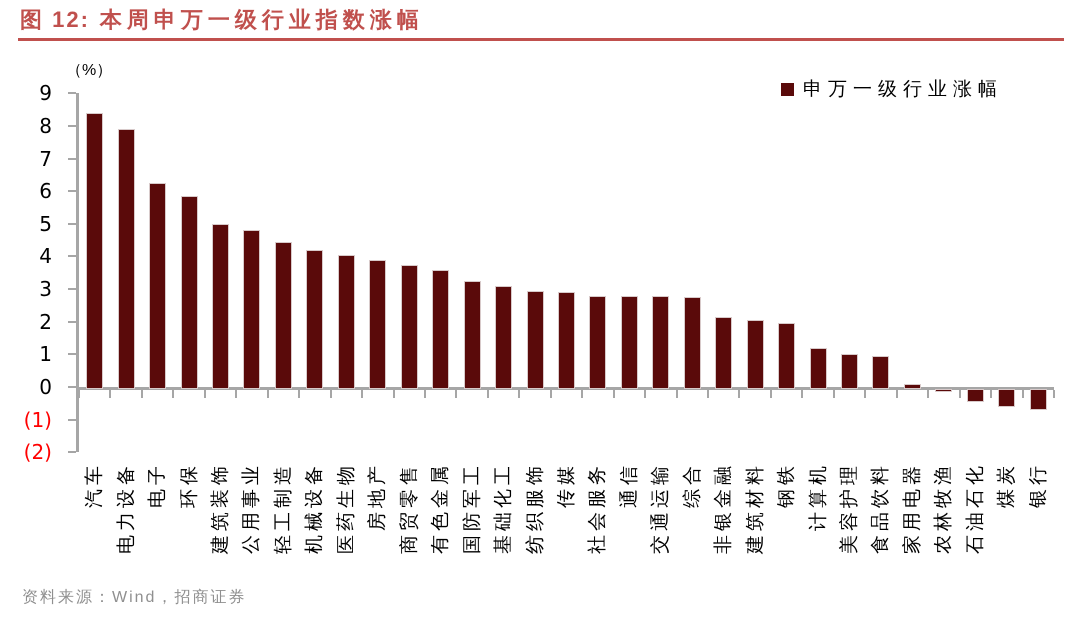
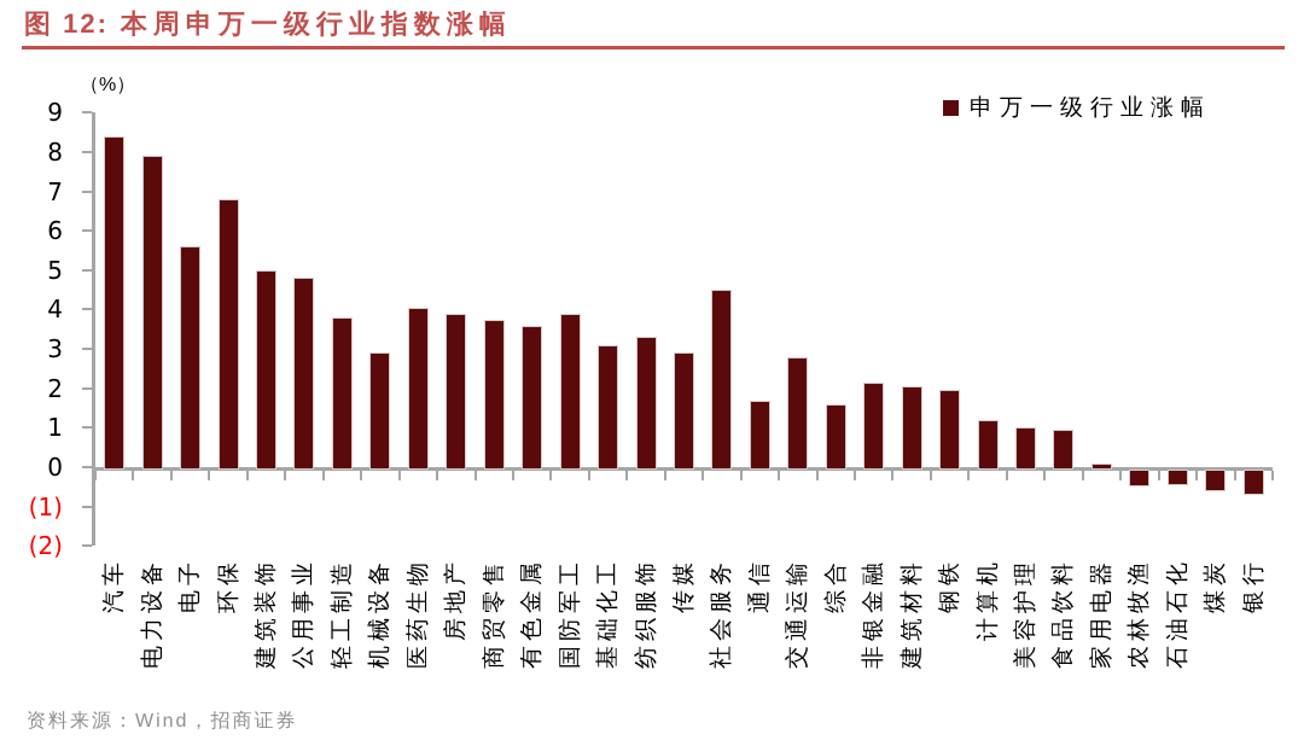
电子: 6.2 -> 5.6
环保: 5.8 -> 6.8
轻工制造: 4.5 -> 3.8
机械设备: 4.2 -> 2.9
国防军工: 3.2 -> 3.9
纺织服饰: 3.0 -> 3.3
社会服务: 2.8 -> 4.5
通信: 2.8 -> 1.7
综合: 2.8 -> 1.6
农林牧渔: -0.1 -> -0.5
